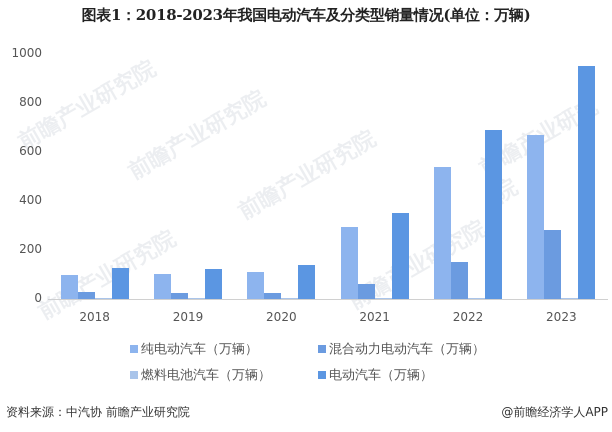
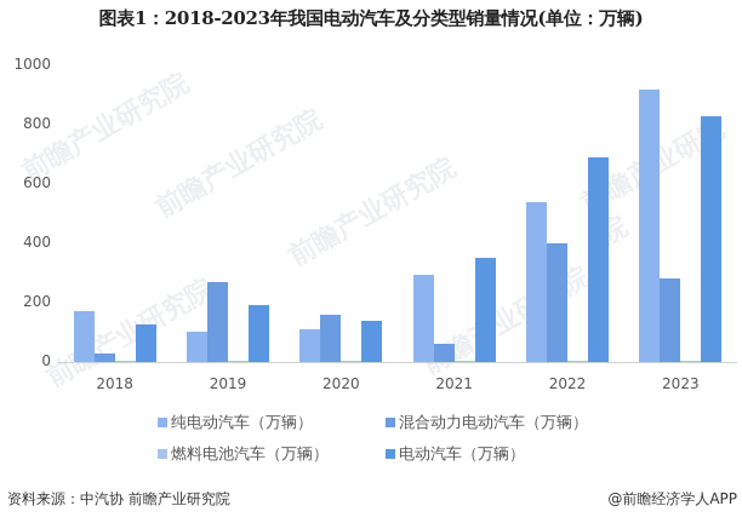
纯电动汽车（万辆）/2018: 100 -> 170
混合动力电动汽车（万辆）/2019: 30 -> 270
电动汽车（万辆）/2019: 120 -> 190
混合动力电动汽车（万辆）/2020: 20 -> 160
混合动力电动汽车（万辆）/2022: 150 -> 400
纯电动汽车（万辆）/2023: 670 -> 920
电动汽车（万辆）/2023: 950 -> 830
